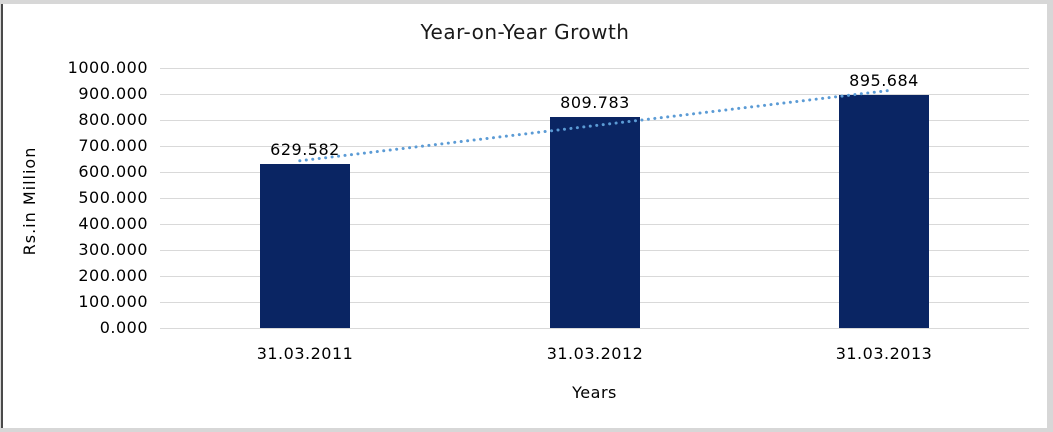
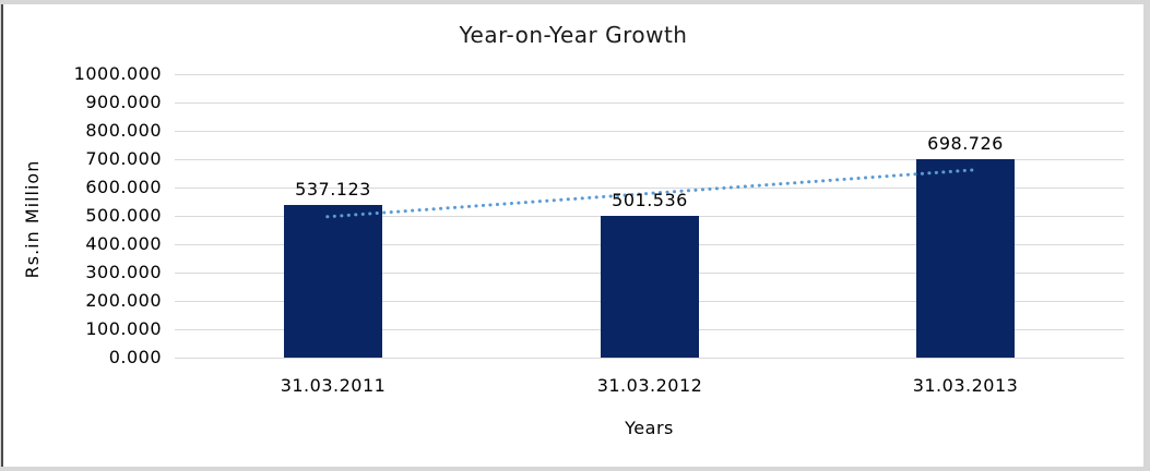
31.03.2011: 629.582 -> 537.123
31.03.2012: 809.783 -> 501.536
31.03.2013: 895.684 -> 698.726
